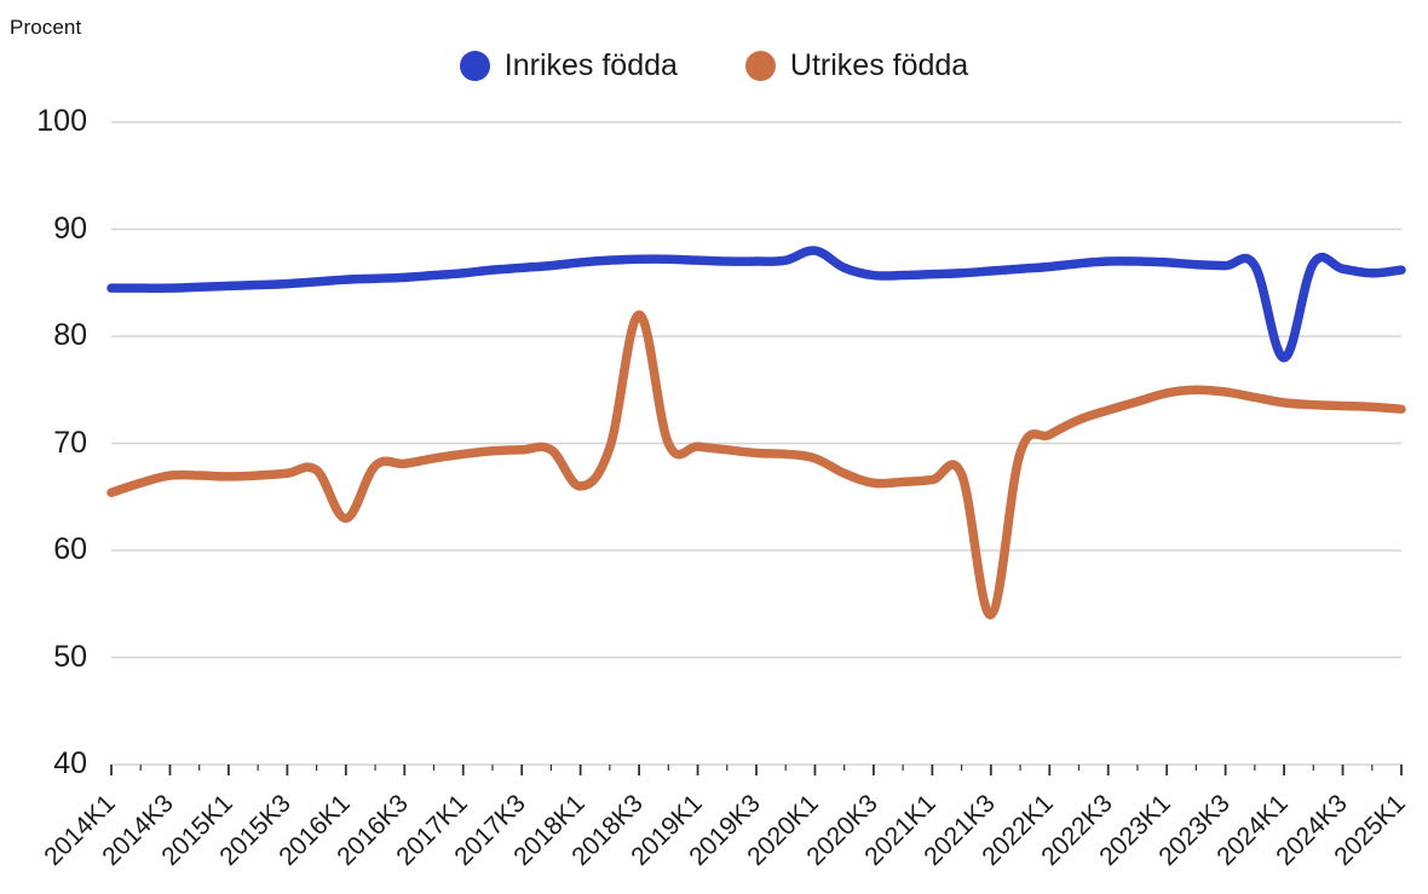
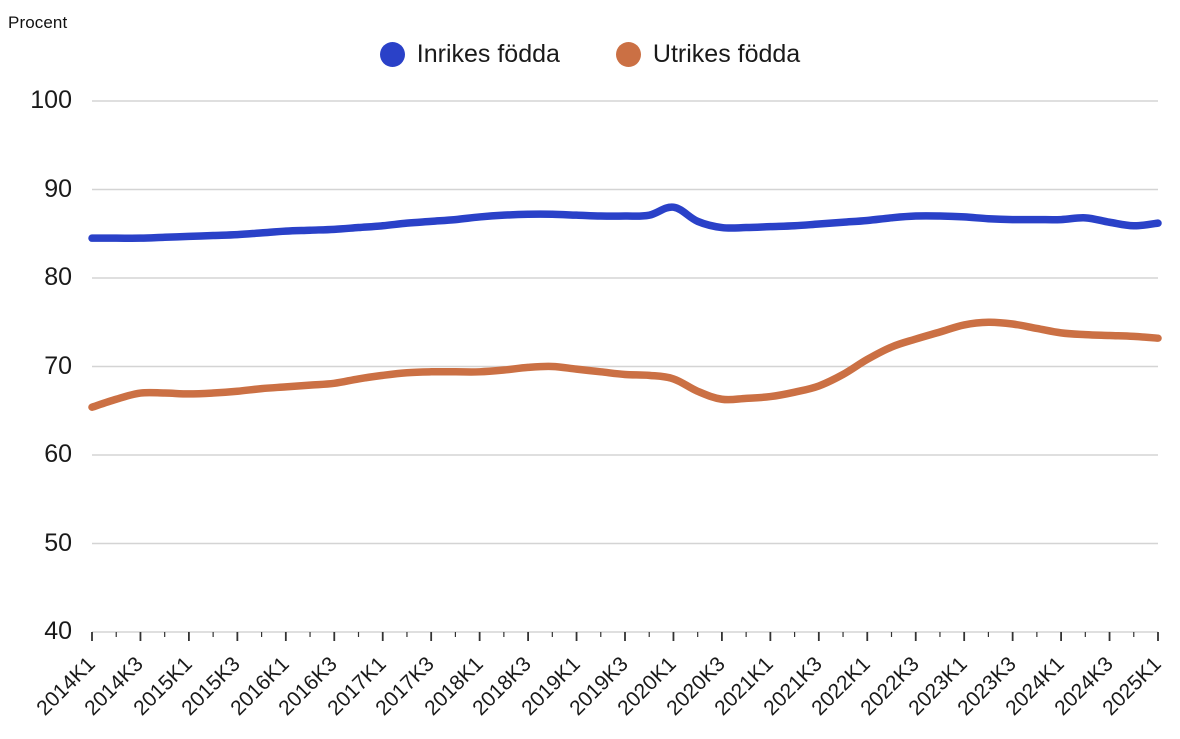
Utrikes födda/2016K1: 63 -> 68
Utrikes födda/2018K1: 66 -> 69
Utrikes födda/2018K3: 82 -> 70
Utrikes födda/2021K3: 54 -> 68
Inrikes födda/2024K1: 78 -> 87
